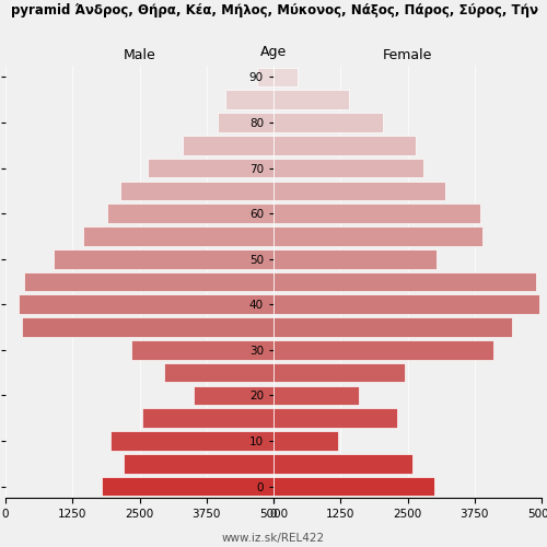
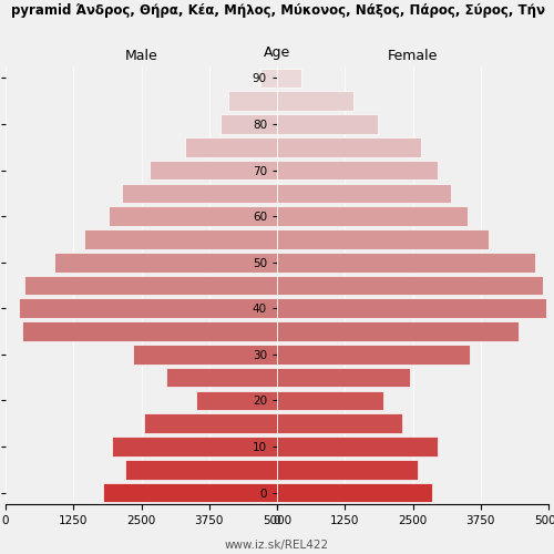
Female/80: 2050 -> 1850
Female/70: 2800 -> 2950
Female/60: 3850 -> 3500
Female/50: 3050 -> 4750
Female/30: 4100 -> 3550
Female/20: 1600 -> 1950
Female/10: 1200 -> 2950
Female/0: 3000 -> 2850
